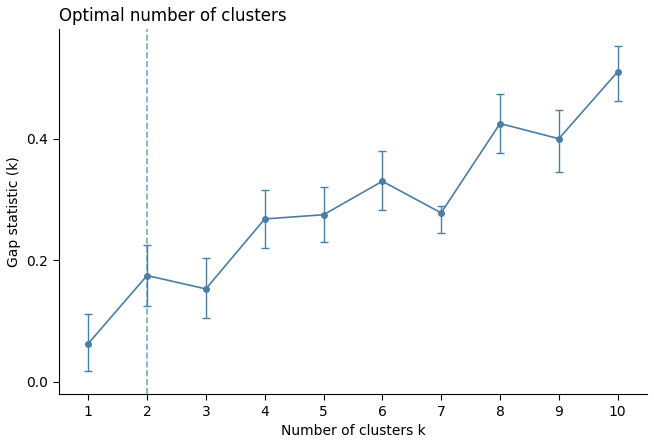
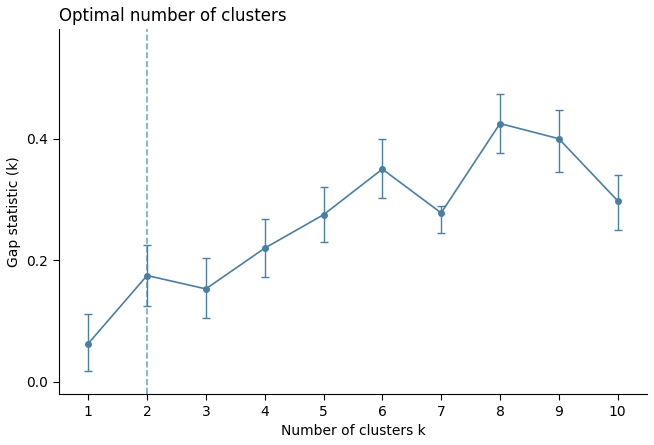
4: 0.268 -> 0.220
6: 0.330 -> 0.350
10: 0.510 -> 0.298
